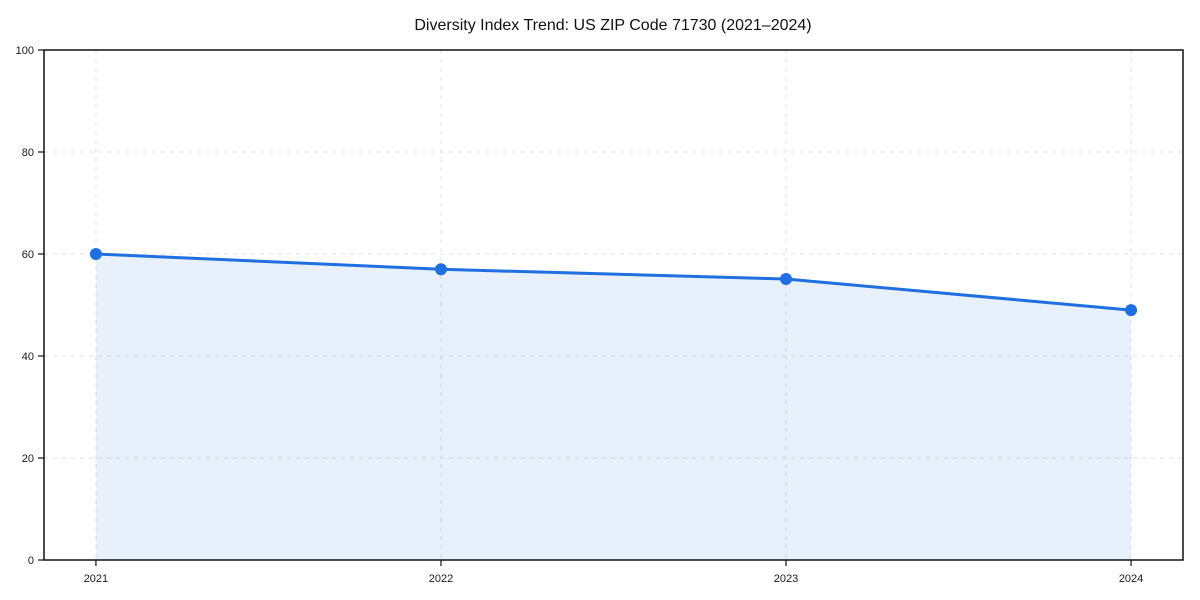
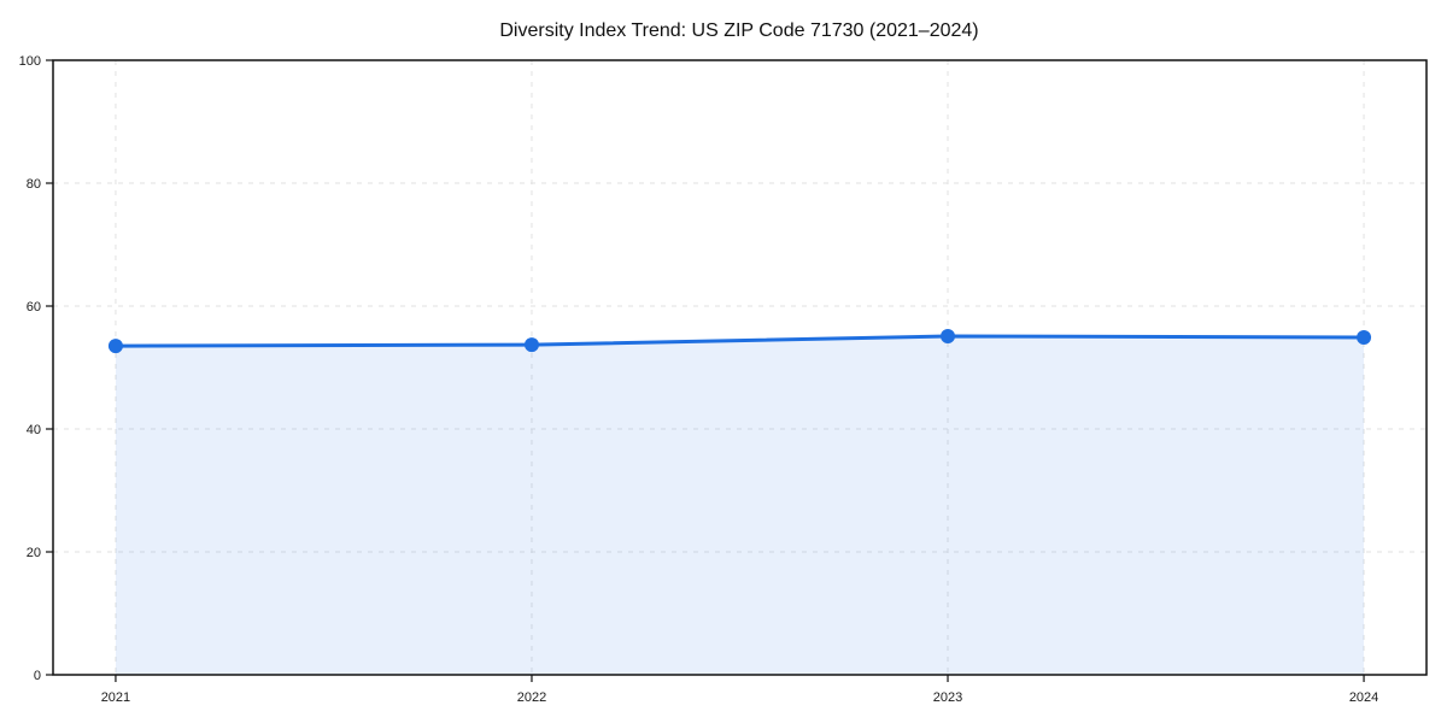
2021: 60 -> 54
2022: 57 -> 54
2024: 49 -> 55
